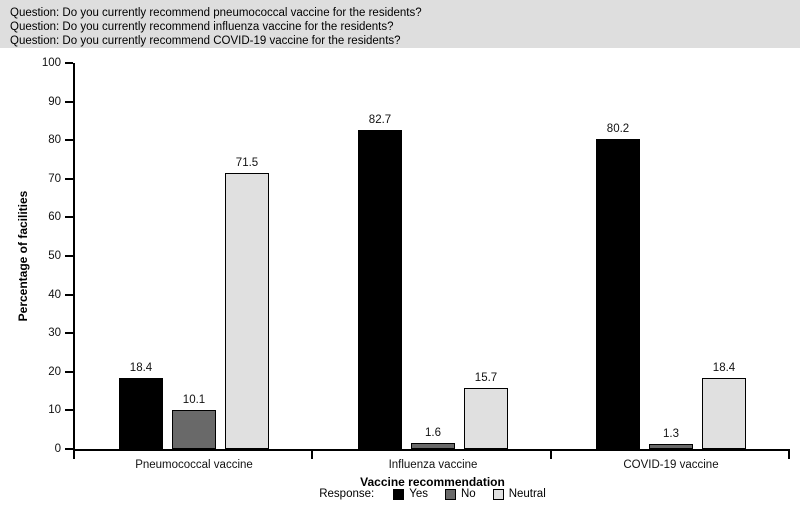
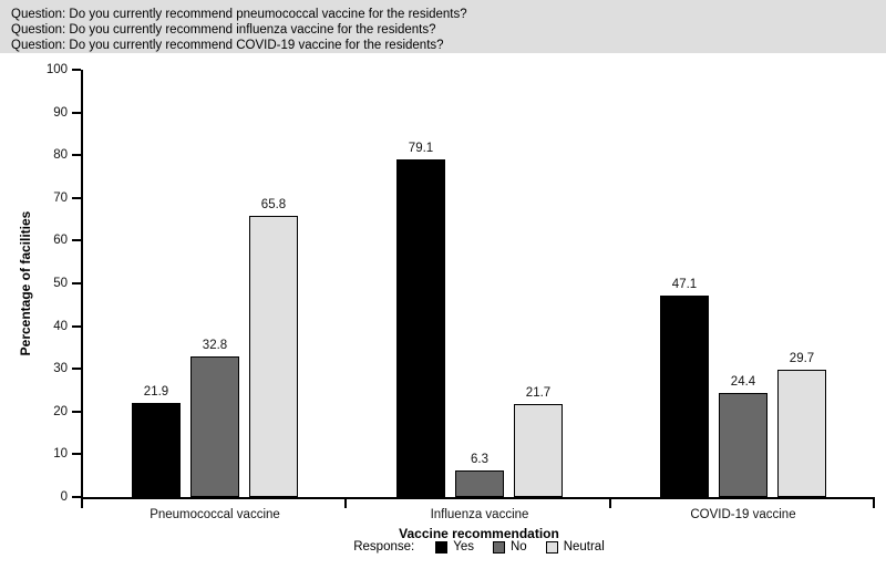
Yes/Pneumococcal vaccine: 18.4 -> 21.9
No/Pneumococcal vaccine: 10.1 -> 32.8
Neutral/Pneumococcal vaccine: 71.5 -> 65.8
Yes/Influenza vaccine: 82.7 -> 79.1
No/Influenza vaccine: 1.6 -> 6.3
Neutral/Influenza vaccine: 15.7 -> 21.7
Yes/COVID-19 vaccine: 80.2 -> 47.1
No/COVID-19 vaccine: 1.3 -> 24.4
Neutral/COVID-19 vaccine: 18.4 -> 29.7
